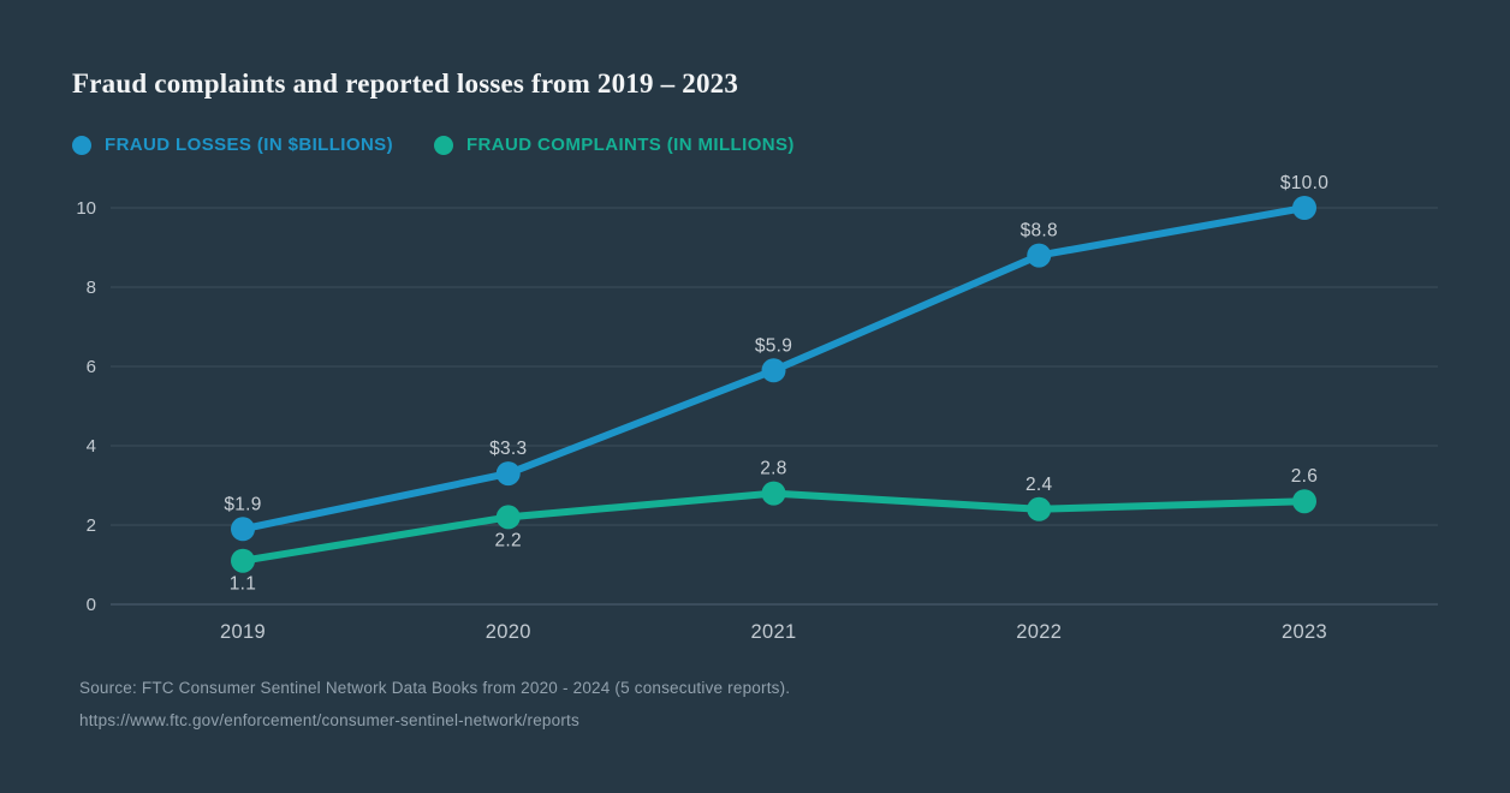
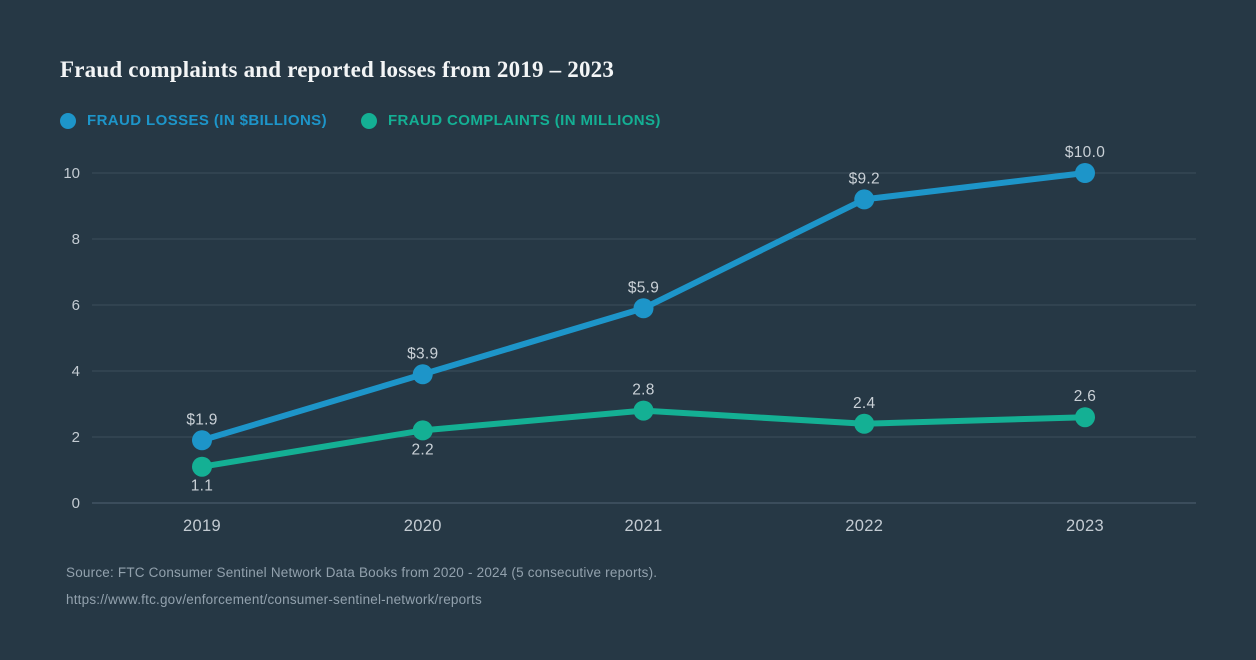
FRAUD LOSSES (IN $BILLIONS)/2020: $3.3 -> $3.9
FRAUD LOSSES (IN $BILLIONS)/2022: $8.8 -> $9.2
